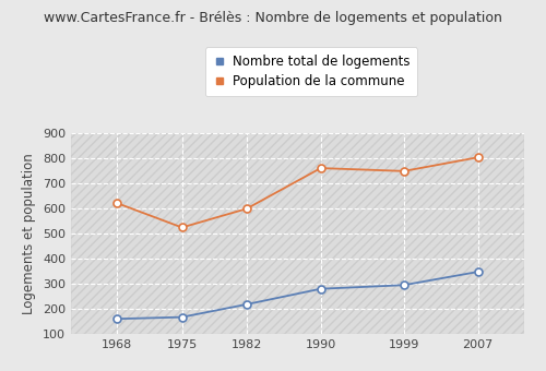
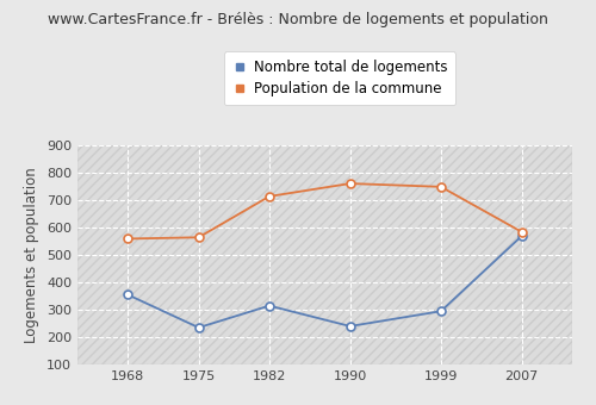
Nombre total de logements/1968: 160 -> 355
Population de la commune/1968: 622 -> 560
Nombre total de logements/1975: 167 -> 235
Population de la commune/1975: 525 -> 565
Nombre total de logements/1982: 218 -> 315
Population de la commune/1982: 600 -> 715
Nombre total de logements/1990: 280 -> 240
Nombre total de logements/2007: 348 -> 570
Population de la commune/2007: 805 -> 585
